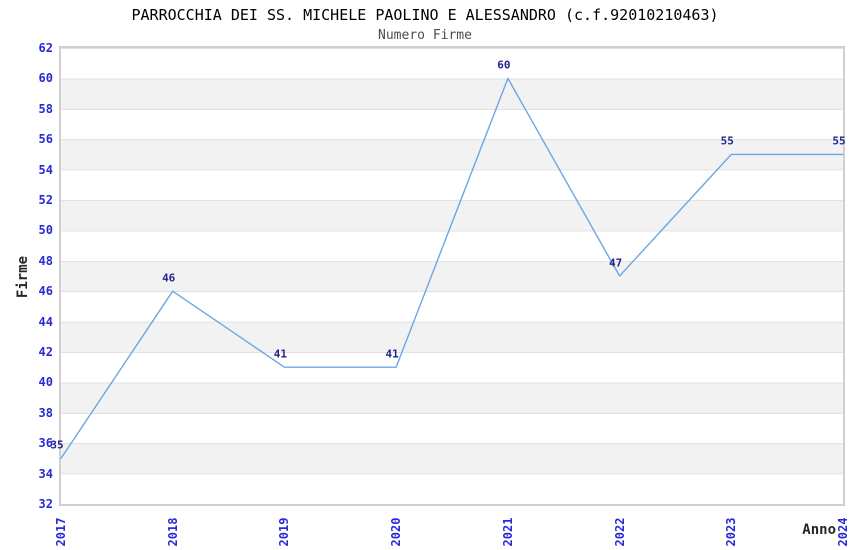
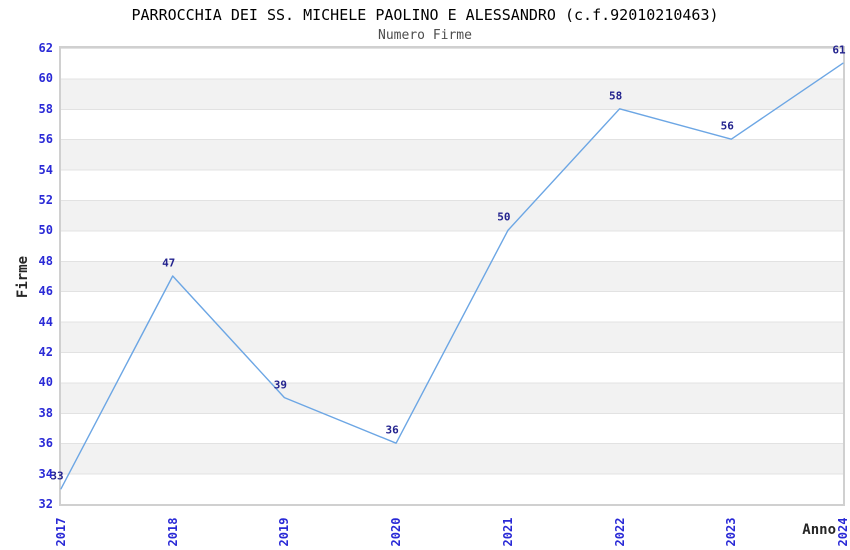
2017: 35 -> 33
2018: 46 -> 47
2019: 41 -> 39
2020: 41 -> 36
2021: 60 -> 50
2022: 47 -> 58
2023: 55 -> 56
2024: 55 -> 61
